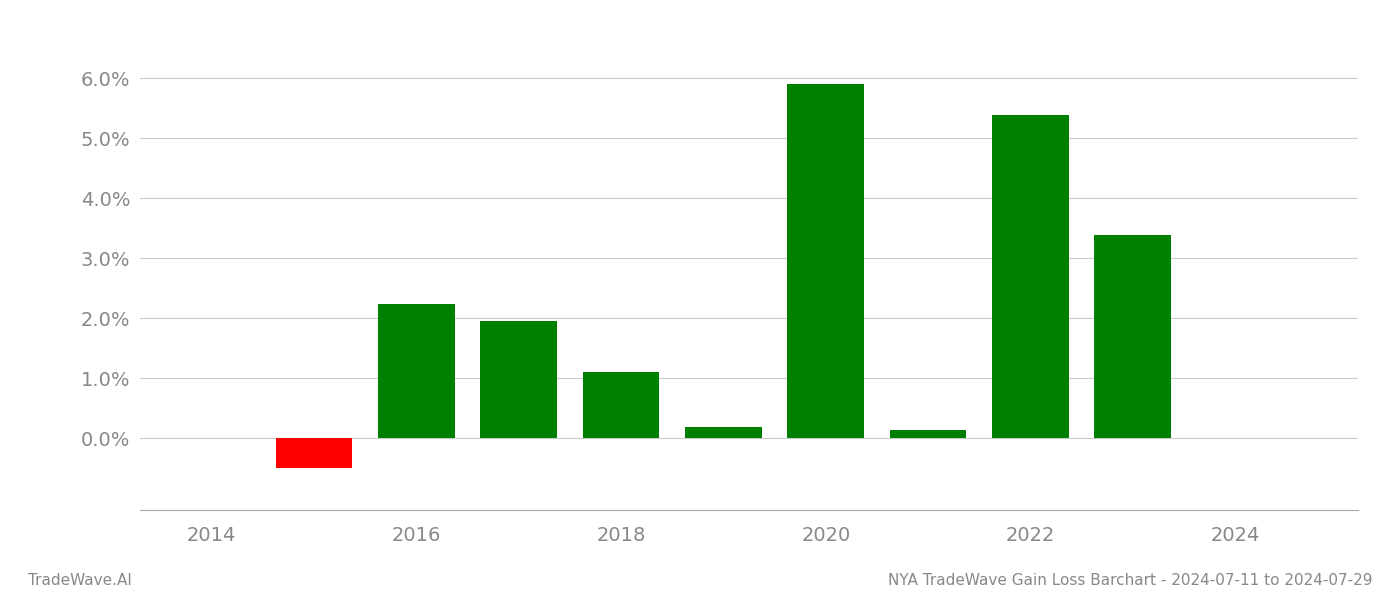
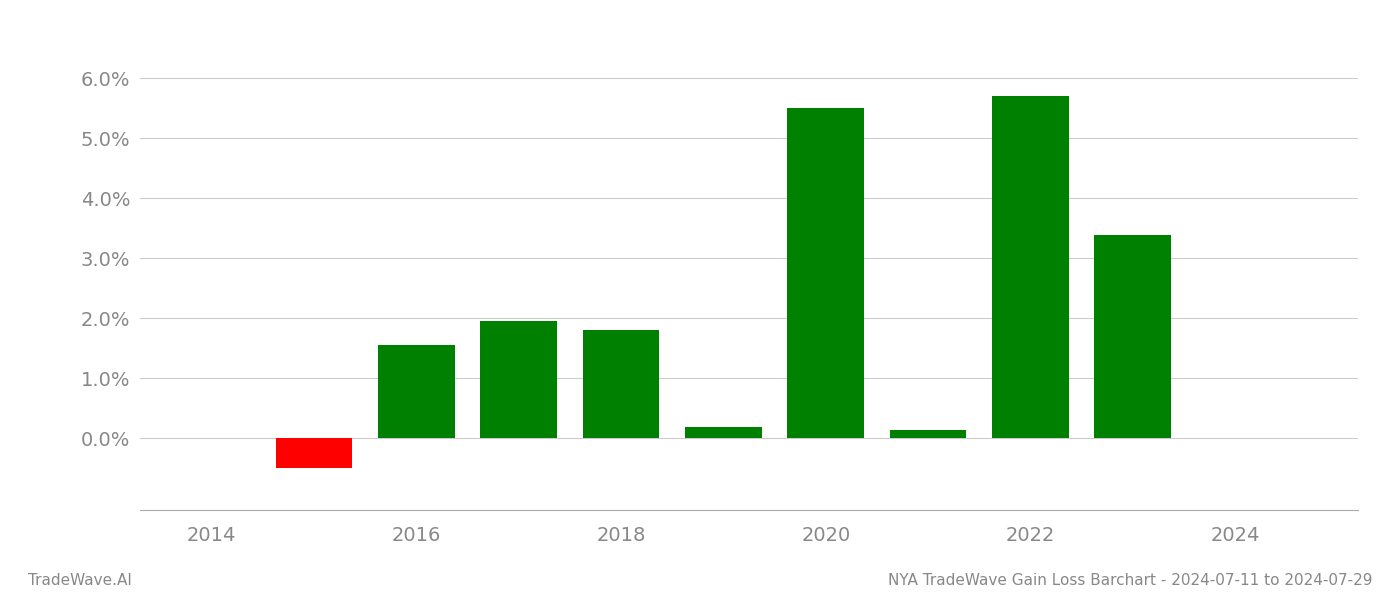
2016: 2.24% -> 1.55%
2018: 1.10% -> 1.80%
2020: 5.90% -> 5.50%
2022: 5.38% -> 5.70%
